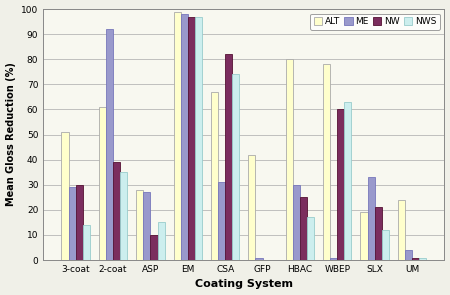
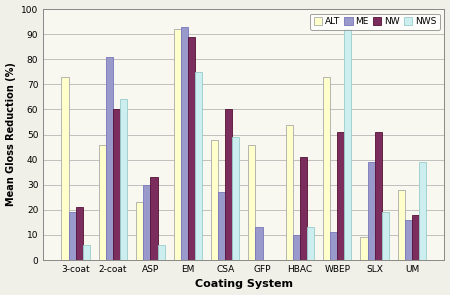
ALT/3-coat: 51 -> 73
ME/3-coat: 29 -> 19
NW/3-coat: 30 -> 21
NWS/3-coat: 14 -> 6
ALT/2-coat: 61 -> 46
ME/2-coat: 92 -> 81
NW/2-coat: 39 -> 60
NWS/2-coat: 35 -> 64
ALT/ASP: 28 -> 23
ME/ASP: 27 -> 30
NW/ASP: 10 -> 33
NWS/ASP: 15 -> 6
ALT/EM: 99 -> 92
ME/EM: 98 -> 93
NW/EM: 97 -> 89
NWS/EM: 97 -> 75
ALT/CSA: 67 -> 48
ME/CSA: 31 -> 27
NW/CSA: 82 -> 60
NWS/CSA: 74 -> 49
ALT/GFP: 42 -> 46
ME/GFP: 1 -> 13
ALT/HBAC: 80 -> 54
ME/HBAC: 30 -> 10
NW/HBAC: 25 -> 41
NWS/HBAC: 17 -> 13
ALT/WBEP: 78 -> 73
ME/WBEP: 1 -> 11
NW/WBEP: 60 -> 51
NWS/WBEP: 63 -> 92
ALT/SLX: 19 -> 9
ME/SLX: 33 -> 39
NW/SLX: 21 -> 51
NWS/SLX: 12 -> 19
ALT/UM: 24 -> 28
ME/UM: 4 -> 16
NW/UM: 1 -> 18
NWS/UM: 1 -> 39
